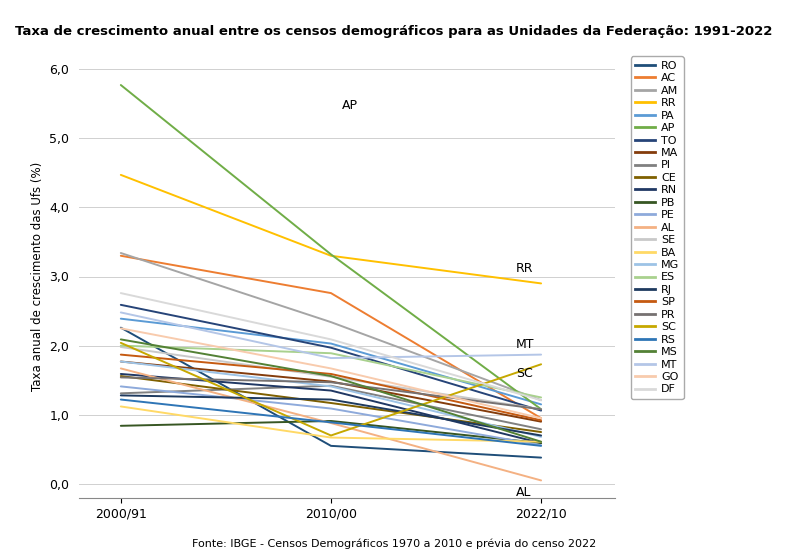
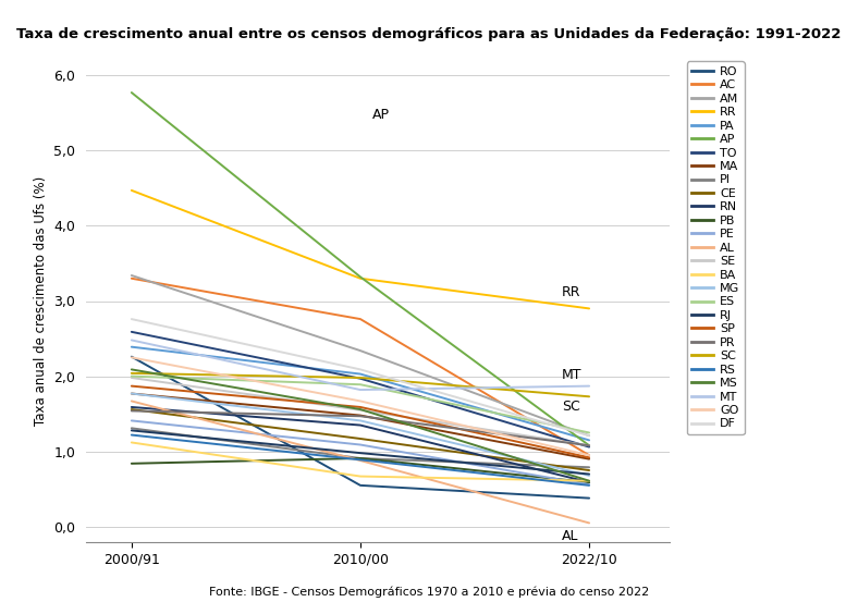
PI/2010/00: 1,42 -> 0,91
RJ/2010/00: 1,22 -> 0,98
SC/2010/00: 0,70 -> 1,98
